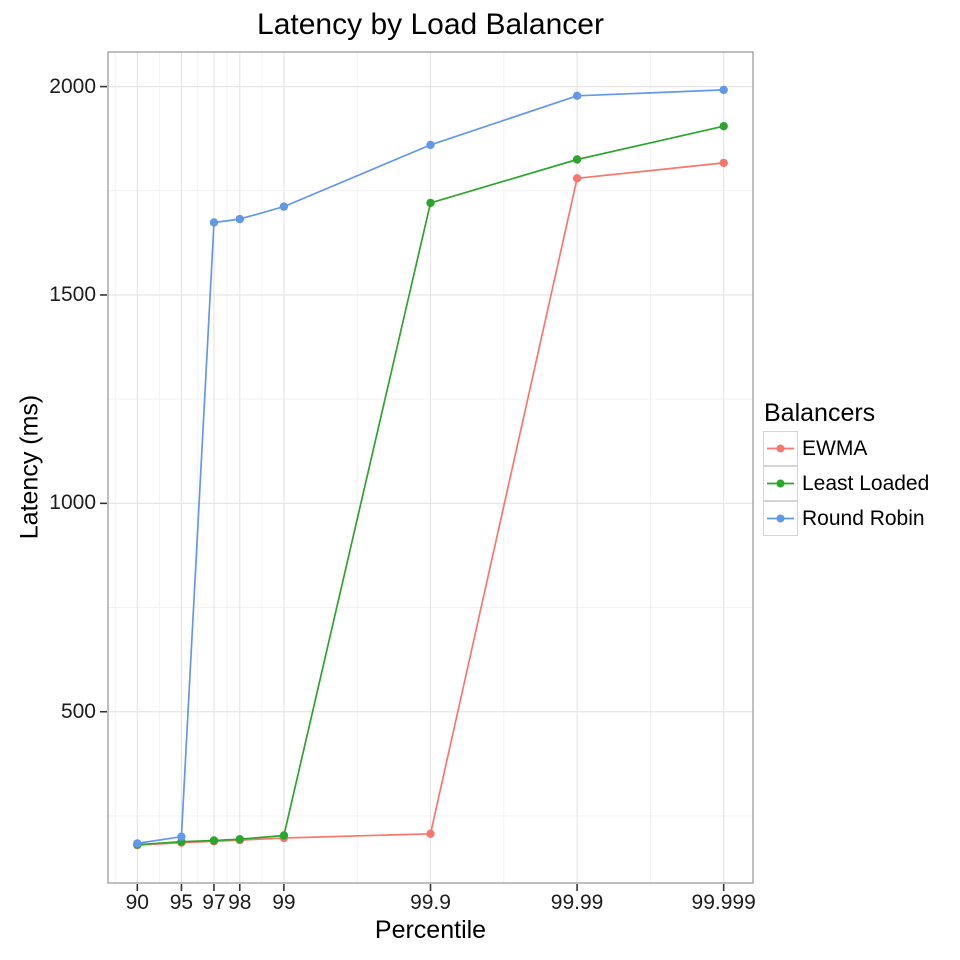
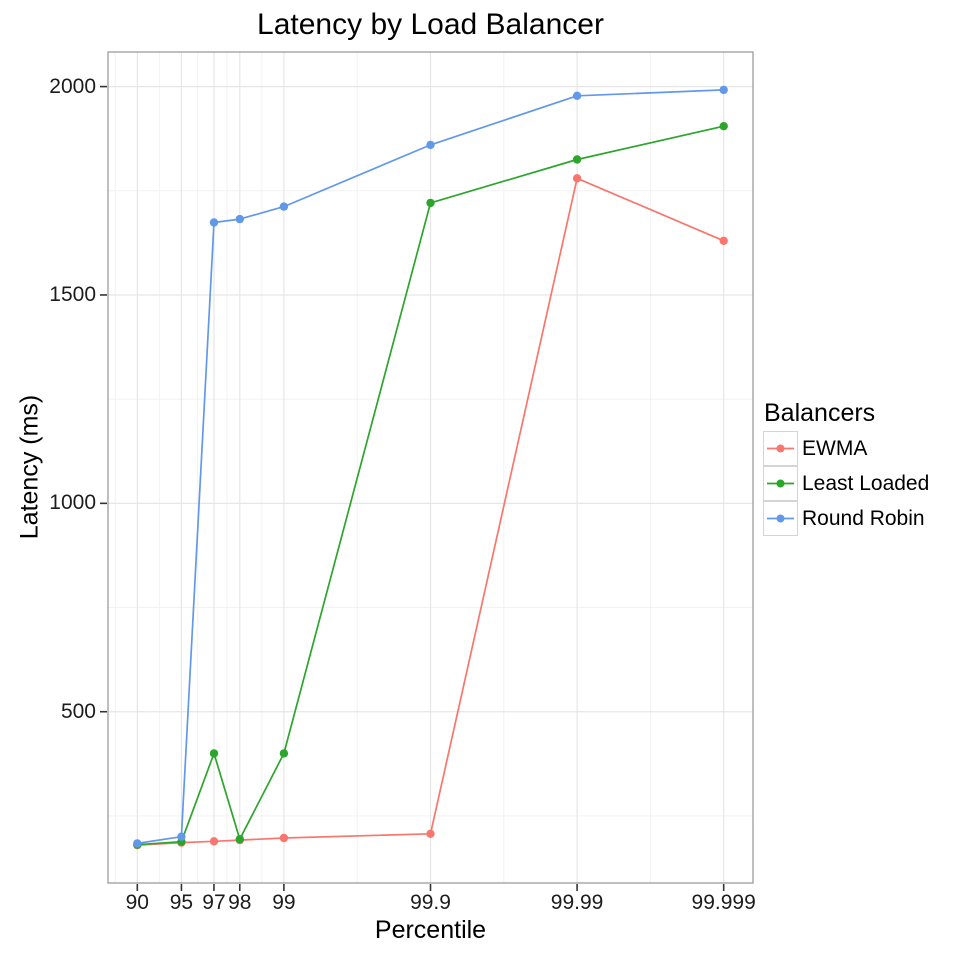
Least Loaded/97: 190 -> 400
Least Loaded/99: 200 -> 400
EWMA/99.999: 1820 -> 1630
